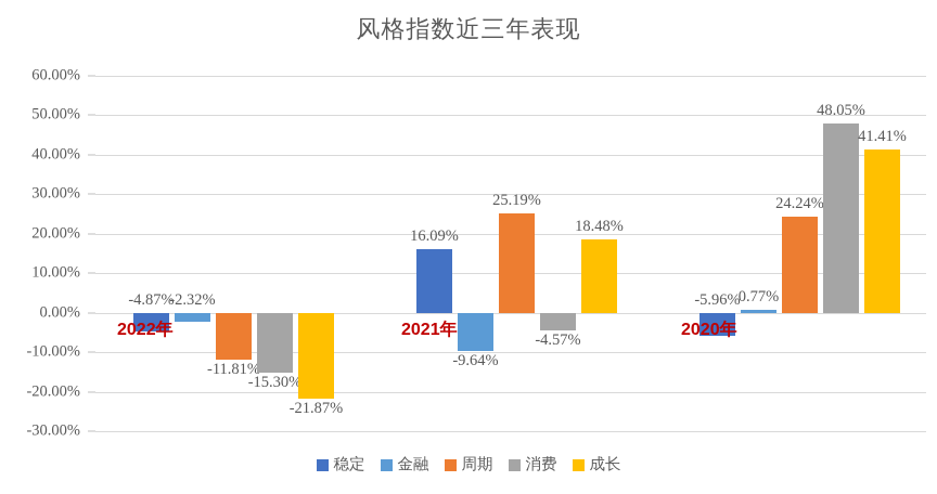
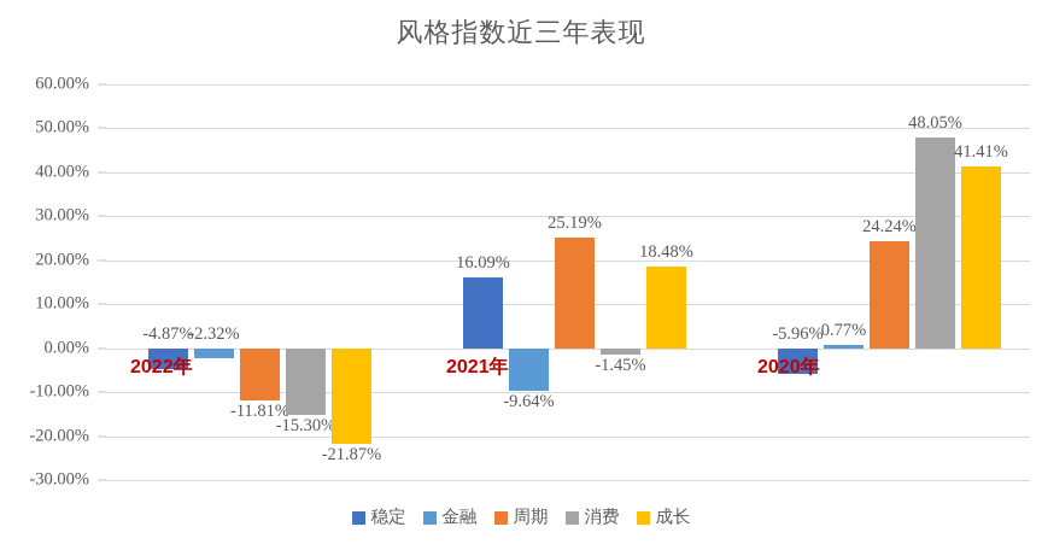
消费/2021年: -4.57% -> -1.45%
